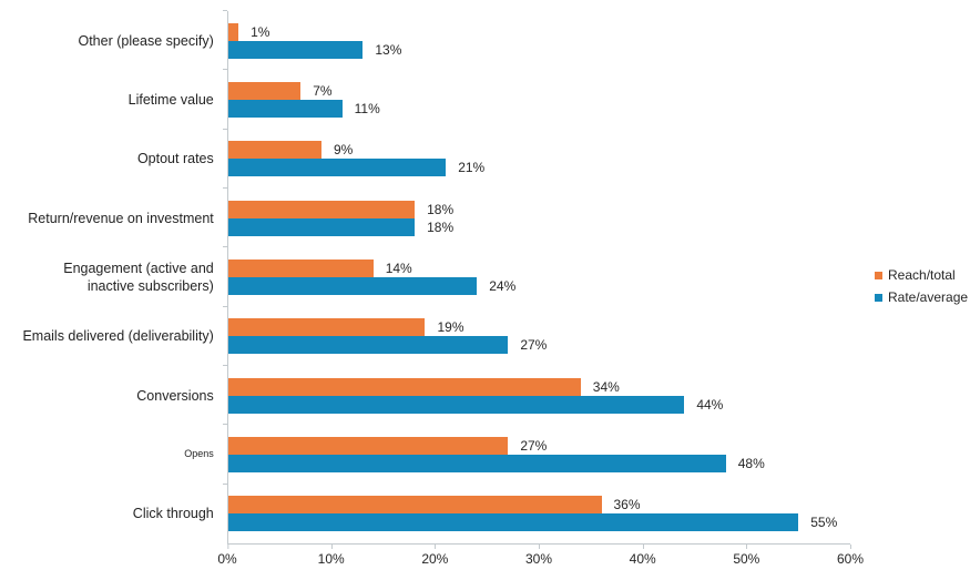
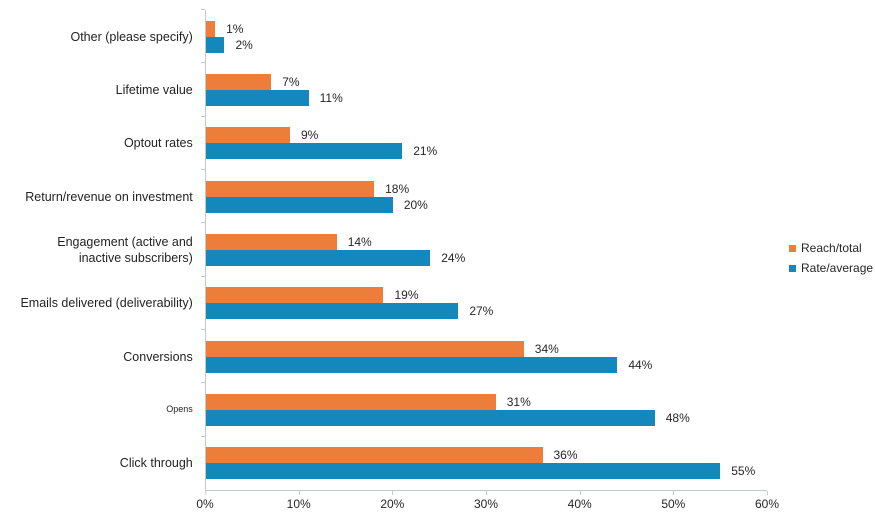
Rate/average/Other (please specify): 13% -> 2%
Rate/average/Return/revenue on investment: 18% -> 20%
Reach/total/Opens: 27% -> 31%
